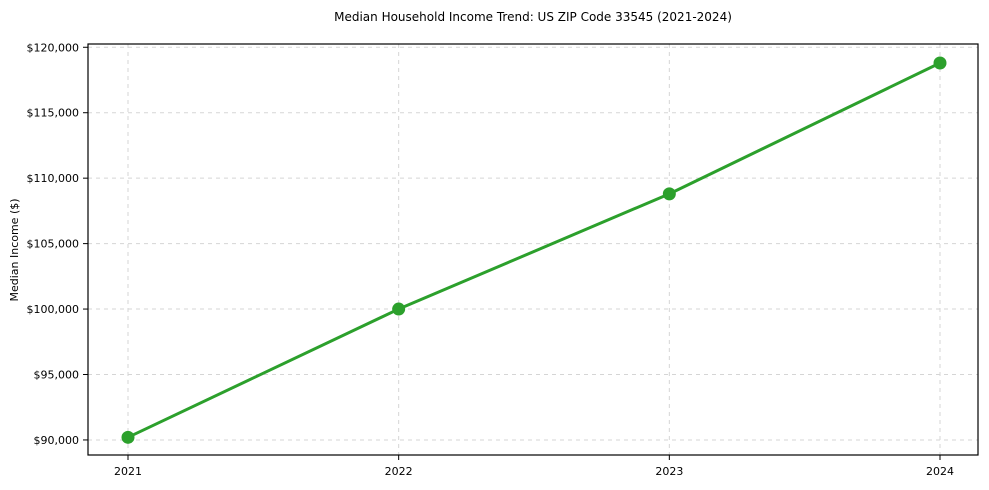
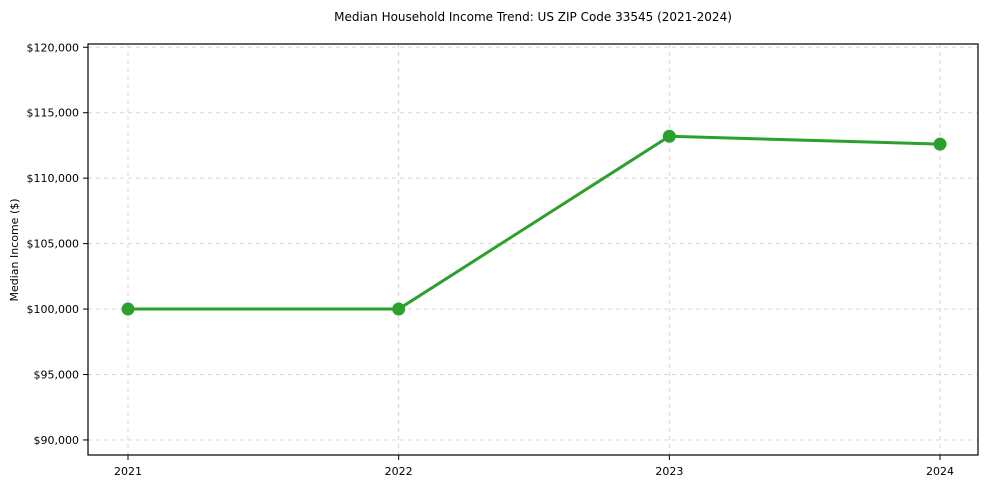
2021: $90200 -> $100000
2023: $108800 -> $113200
2024: $118800 -> $112600
